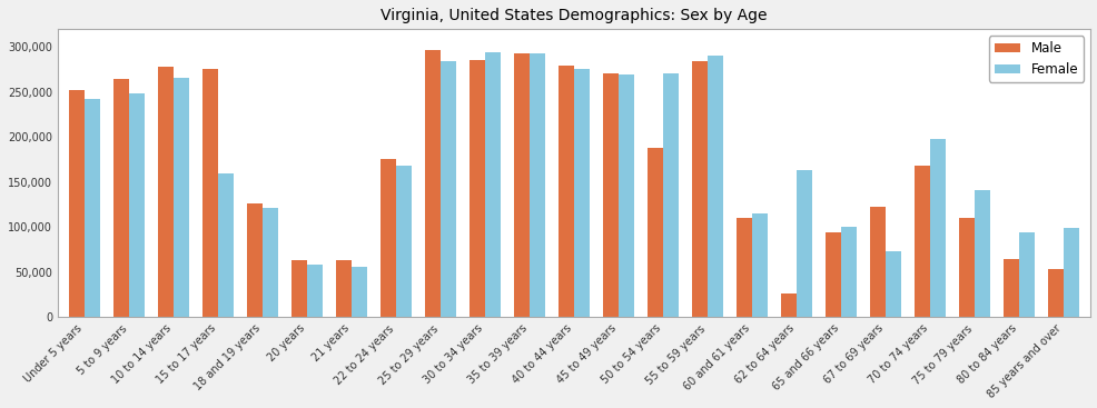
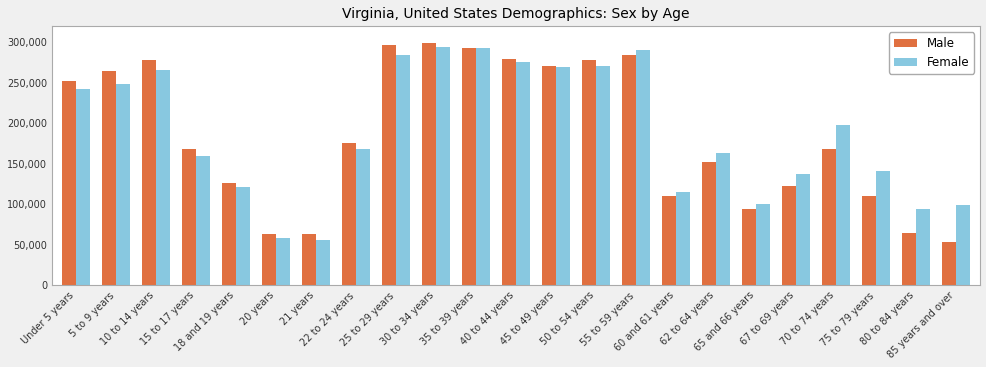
Male/15 to 17 years: 276,000 -> 168,000
Male/30 to 34 years: 286,000 -> 299,000
Male/50 to 54 years: 188,000 -> 278,000
Male/62 to 64 years: 26,000 -> 152,000
Female/67 to 69 years: 74,000 -> 138,000
